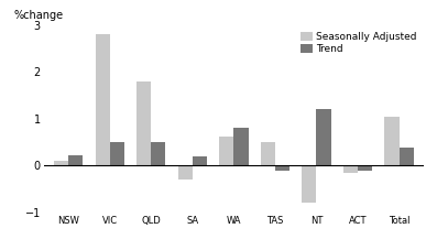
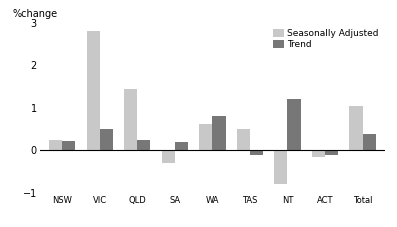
Seasonally Adjusted/NSW: 0.10 -> 0.25
Seasonally Adjusted/QLD: 1.80 -> 1.45
Trend/QLD: 0.50 -> 0.25
